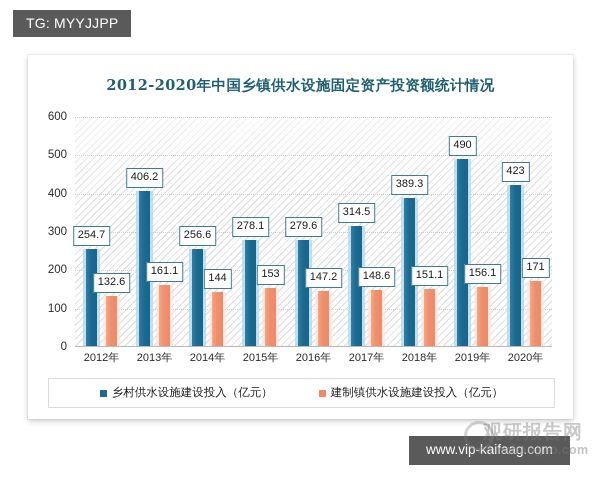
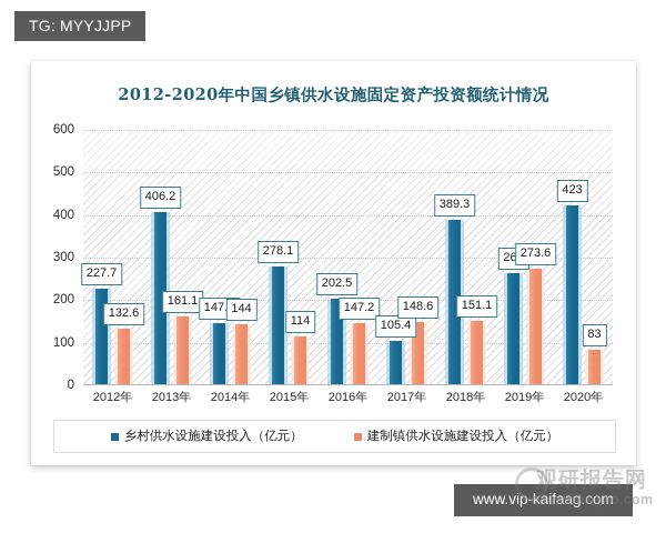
乡村供水设施建设投入（亿元）/2012年: 254.7 -> 227.7
乡村供水设施建设投入（亿元）/2014年: 256.6 -> 147.2
建制镇供水设施建设投入（亿元）/2015年: 153 -> 114
乡村供水设施建设投入（亿元）/2016年: 279.6 -> 202.5
乡村供水设施建设投入（亿元）/2017年: 314.5 -> 105.4
乡村供水设施建设投入（亿元）/2019年: 490 -> 264
建制镇供水设施建设投入（亿元）/2019年: 156.1 -> 273.6
建制镇供水设施建设投入（亿元）/2020年: 171 -> 83
